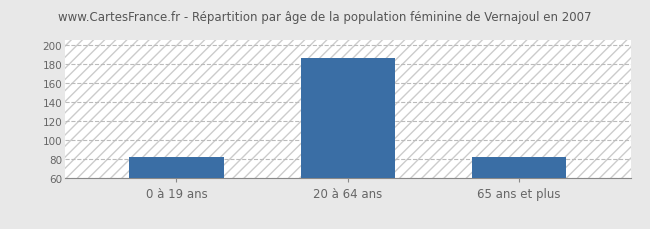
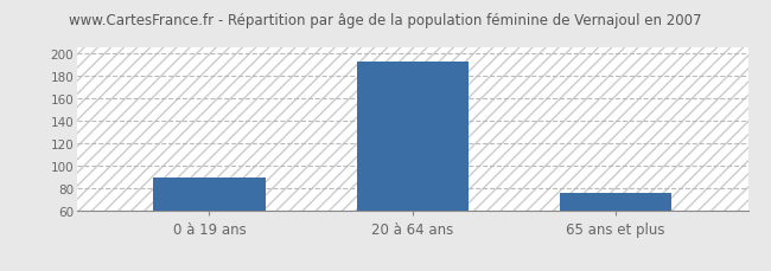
0 à 19 ans: 82 -> 90
20 à 64 ans: 186 -> 193
65 ans et plus: 82 -> 76
